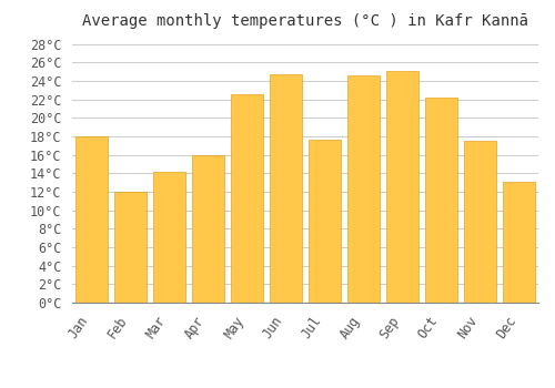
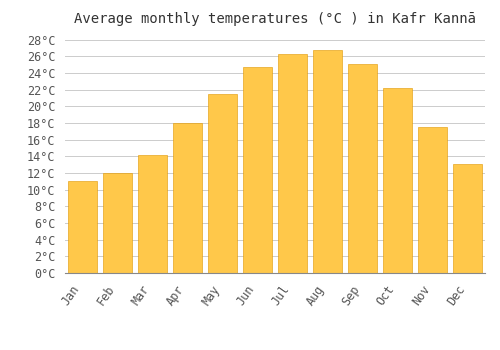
Jan: 18.0°C -> 11.0°C
Apr: 16.0°C -> 18.0°C
May: 22.6°C -> 21.5°C
Jul: 17.6°C -> 26.3°C
Aug: 24.6°C -> 26.8°C
